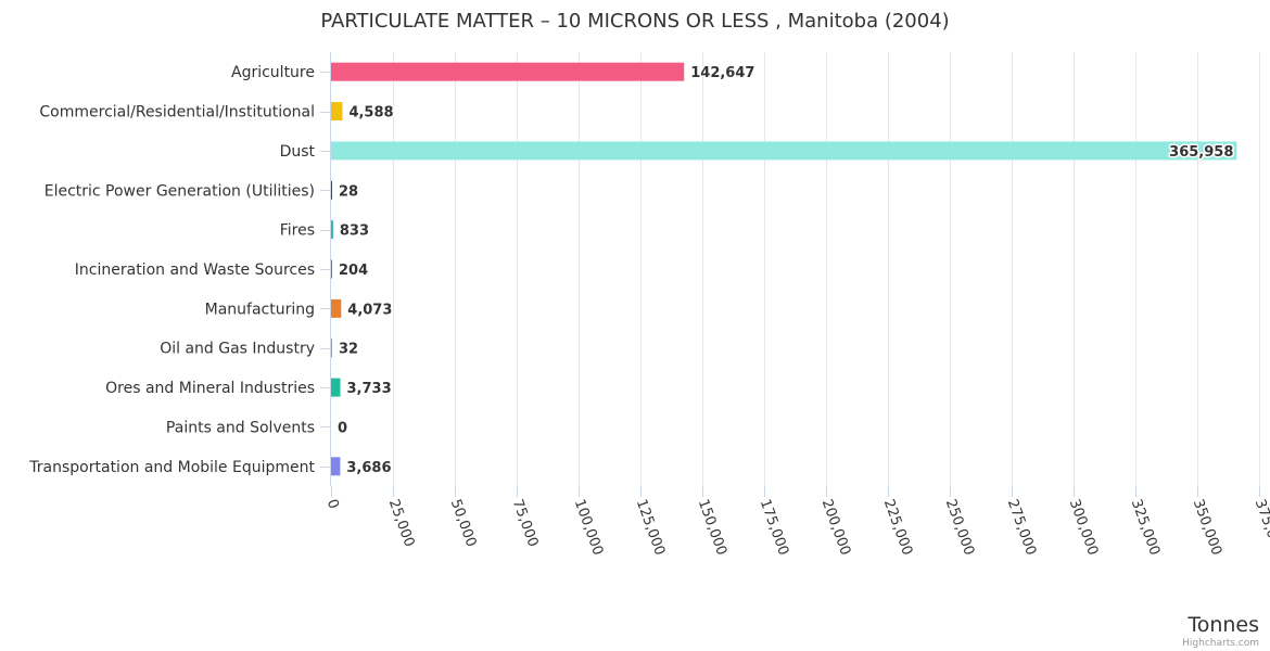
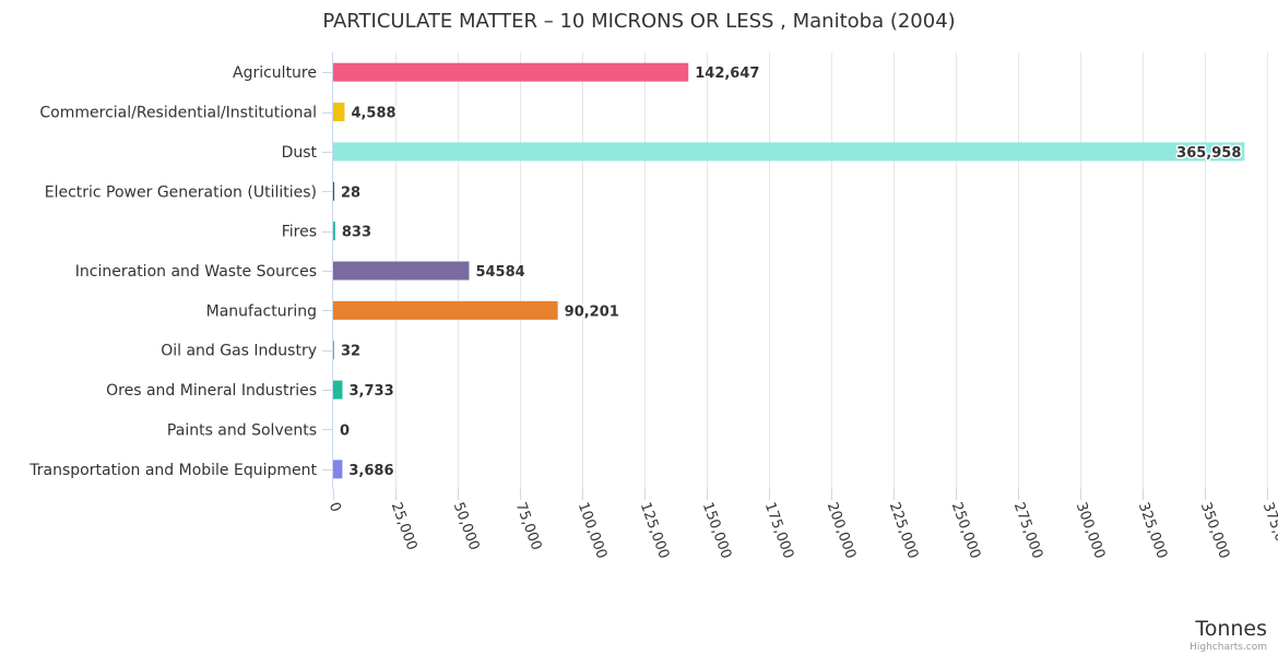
Incineration and Waste Sources: 204 -> 54584
Manufacturing: 4,073 -> 90,201
